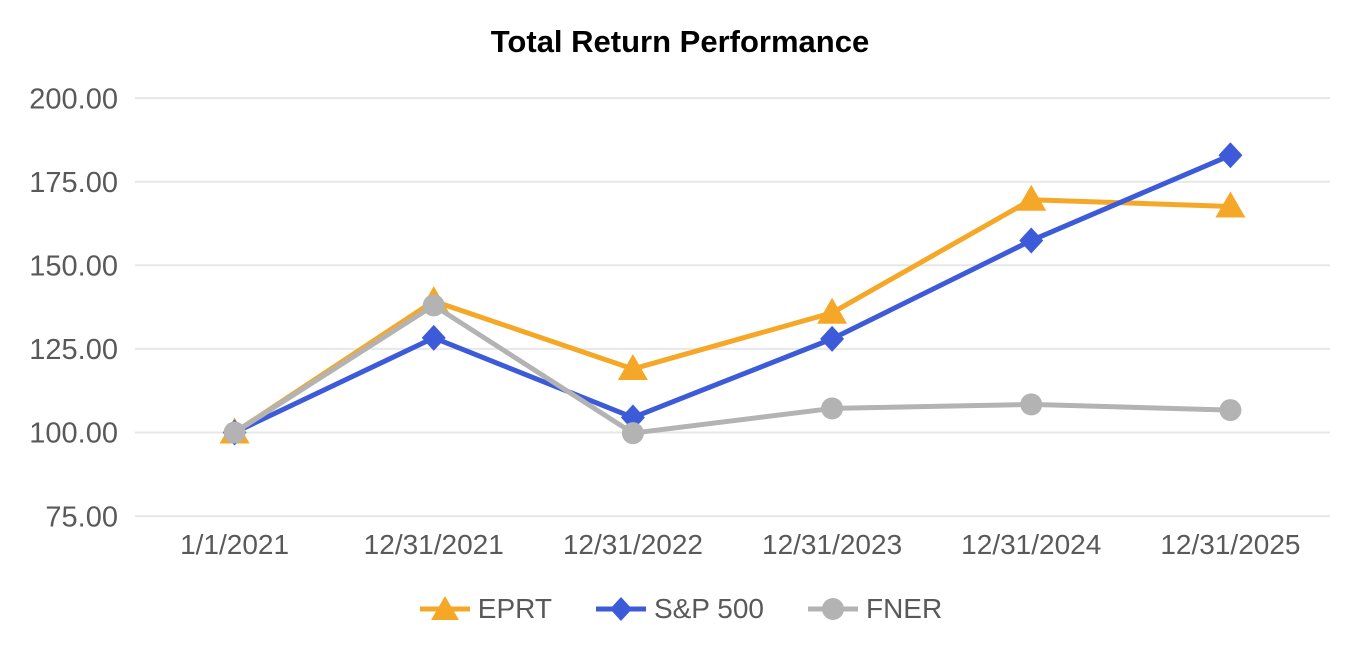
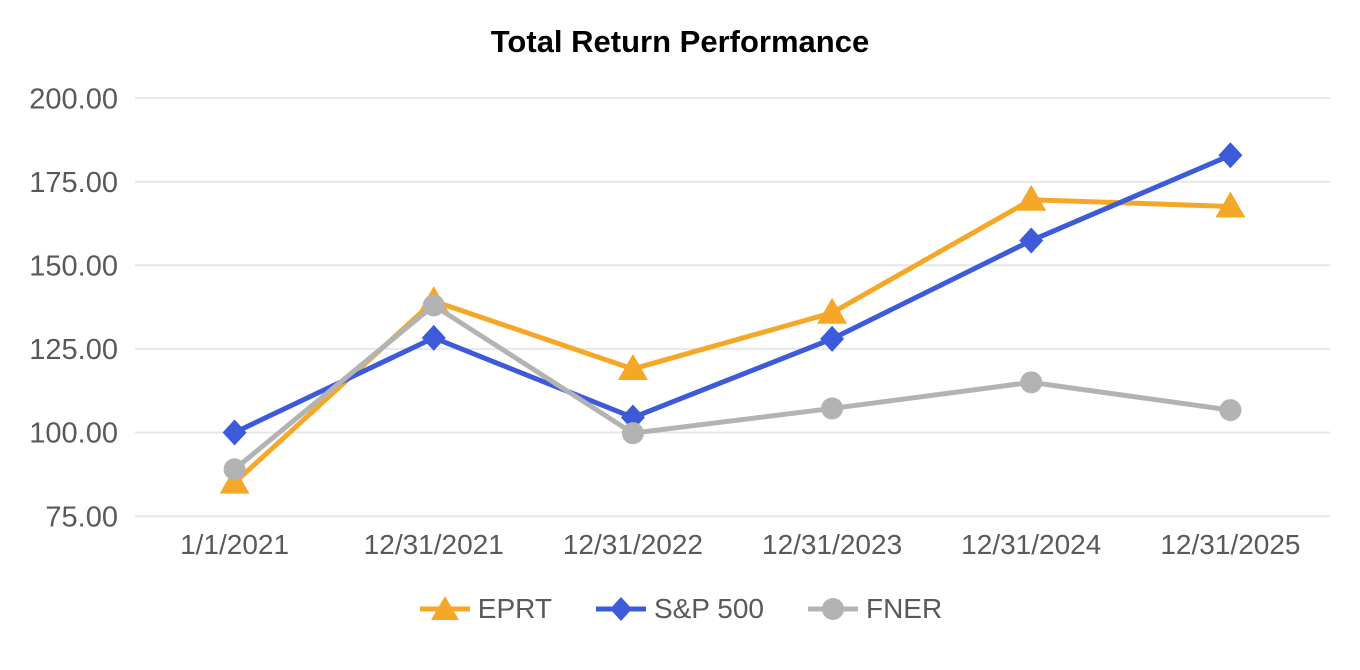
EPRT/1/1/2021: 100 -> 85
FNER/1/1/2021: 100 -> 89
FNER/12/31/2024: 108 -> 115
